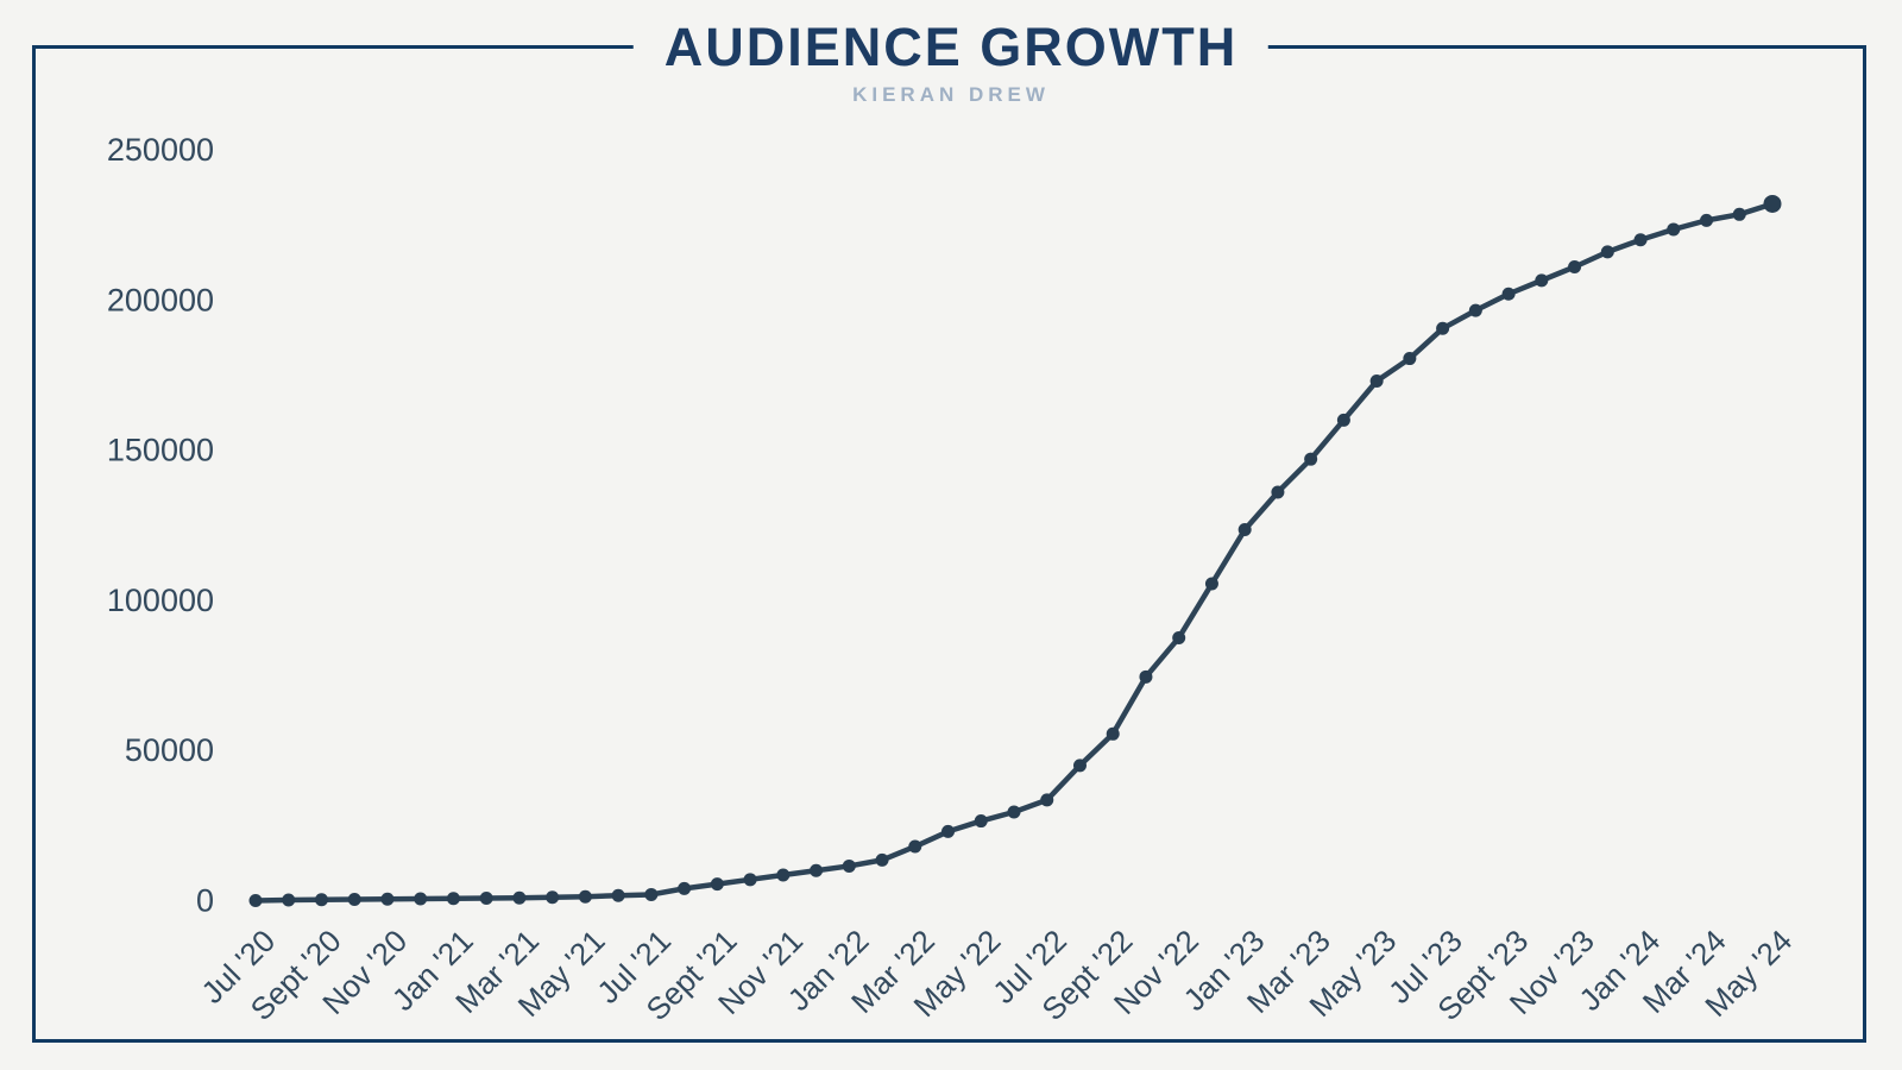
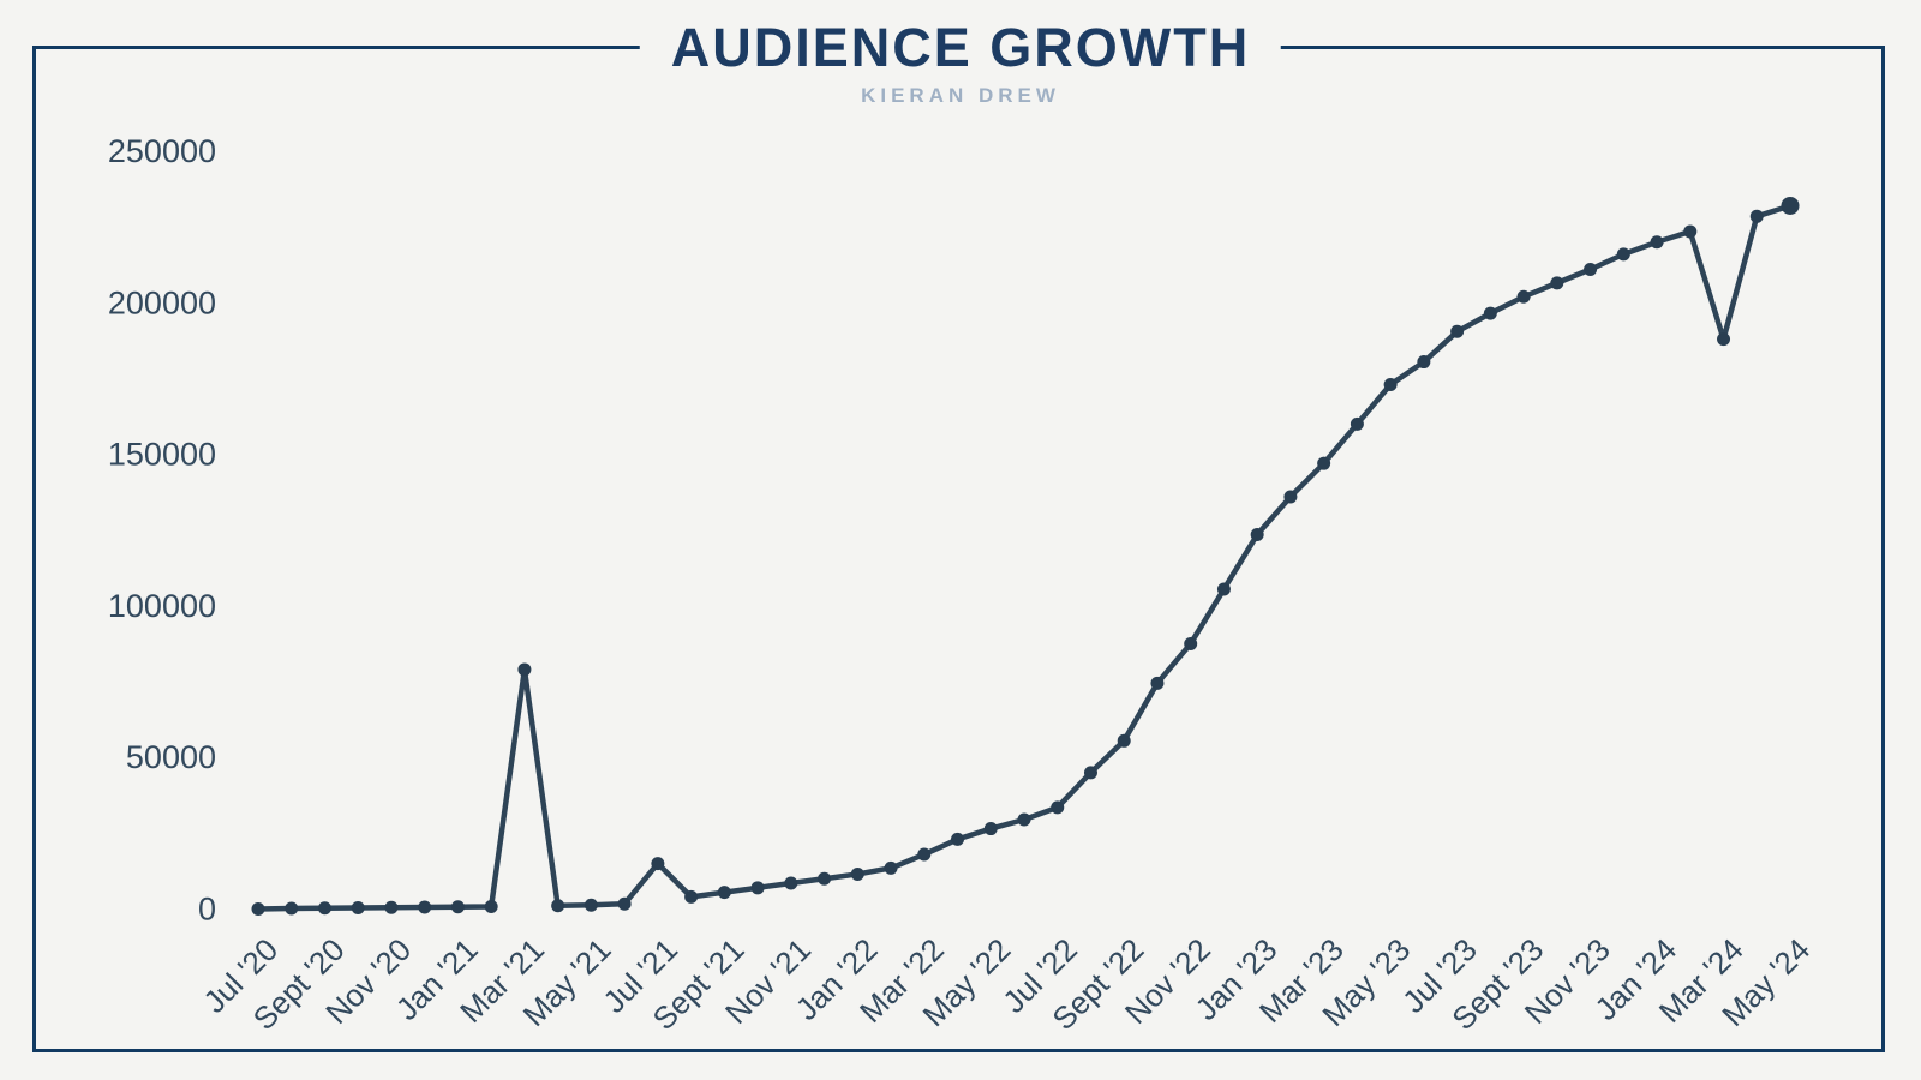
Mar '21: 1000 -> 79000
Jul '21: 2000 -> 15000
Mar '24: 226000 -> 188000
